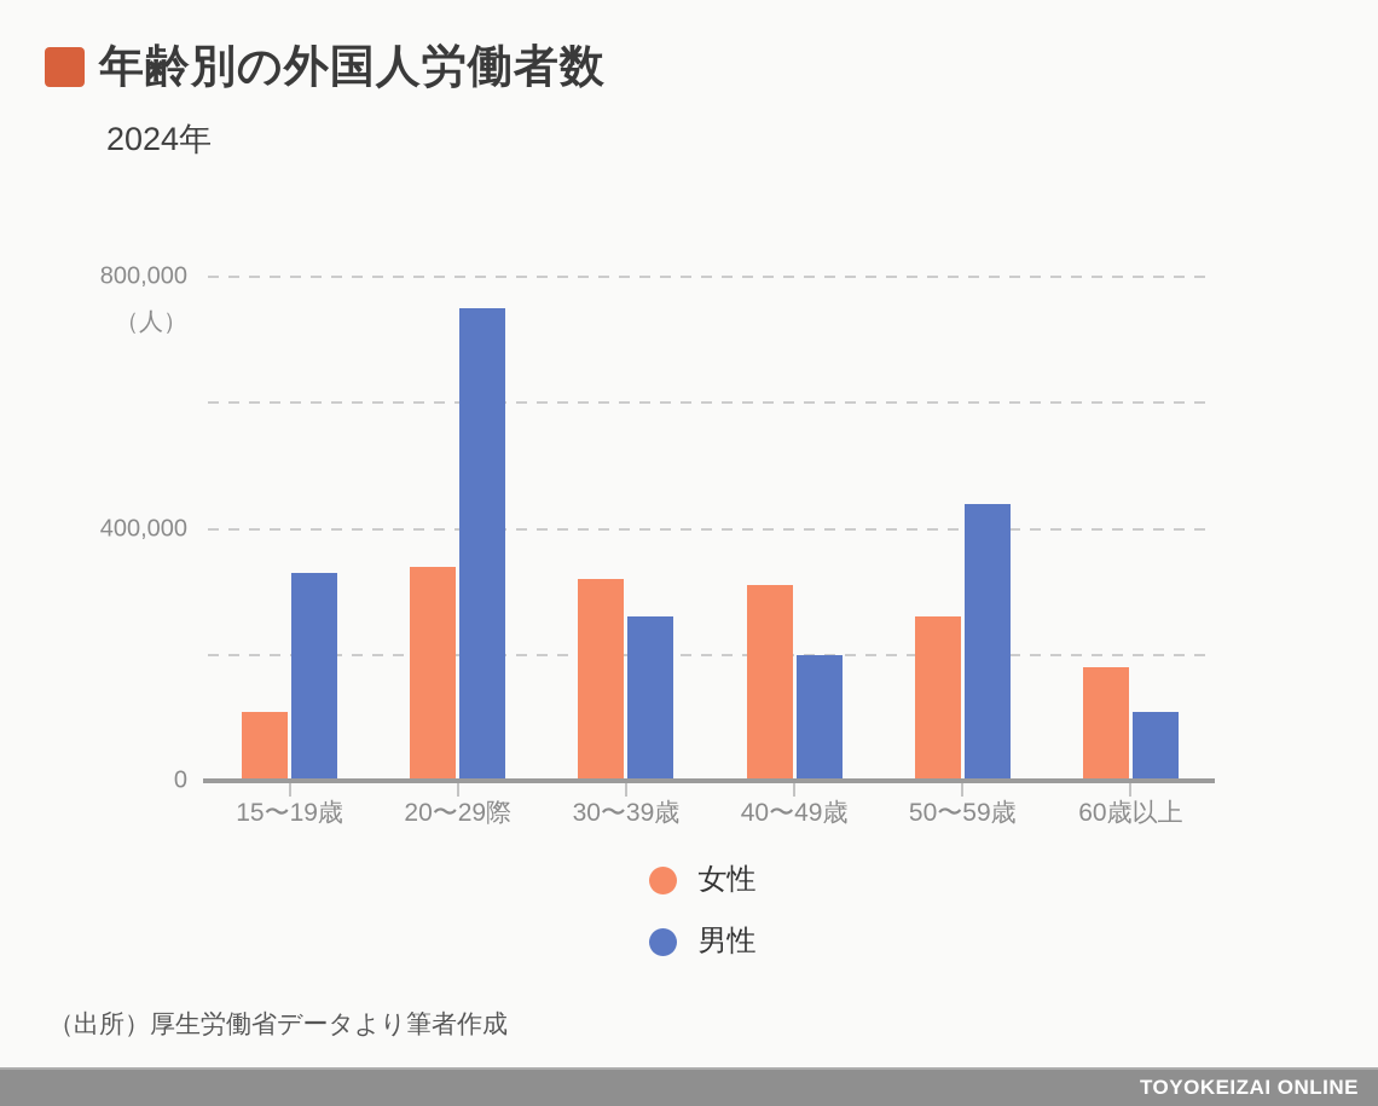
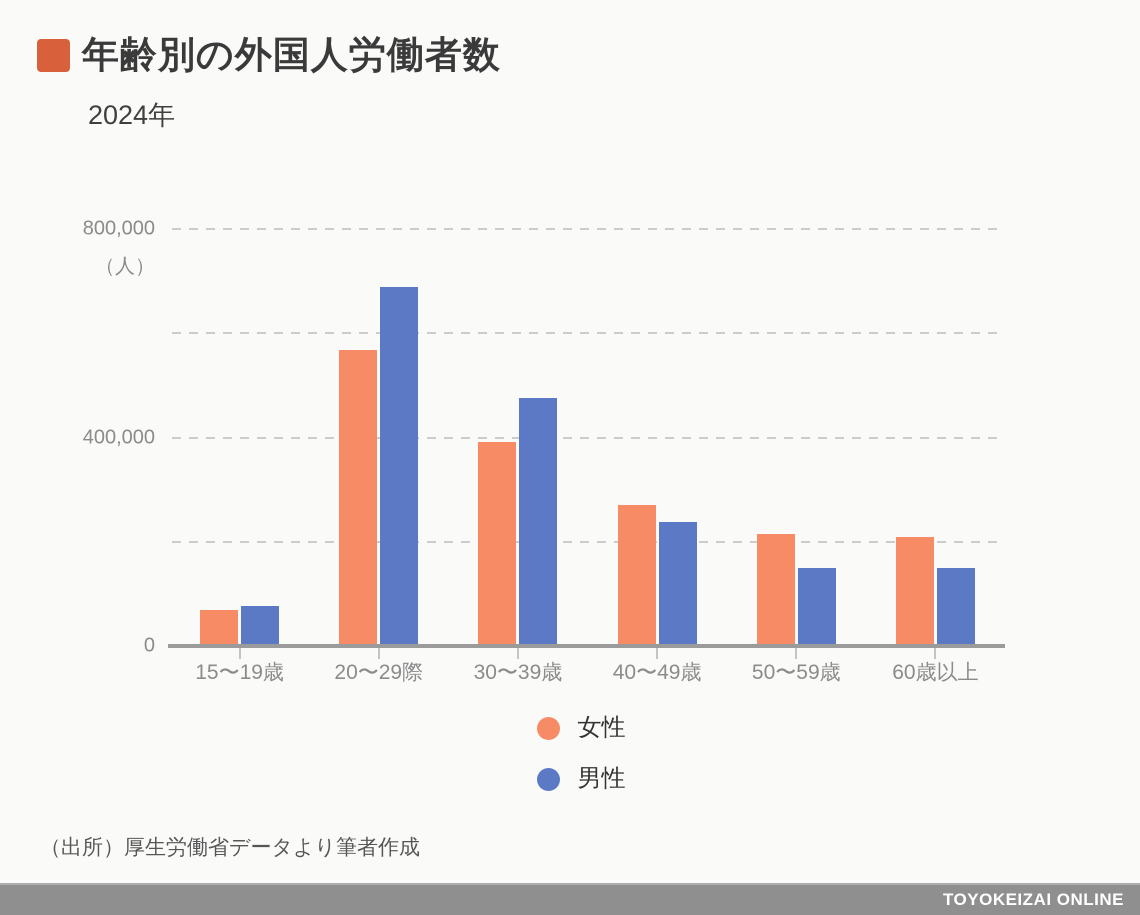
女性/15〜19歳: 110000 -> 70000
男性/15〜19歳: 330000 -> 80000
女性/20〜29際: 340000 -> 570000
男性/20〜29際: 750000 -> 690000
女性/30〜39歳: 320000 -> 390000
男性/30〜39歳: 260000 -> 480000
女性/40〜49歳: 310000 -> 270000
男性/40〜49歳: 200000 -> 240000
女性/50〜59歳: 260000 -> 210000
男性/50〜59歳: 440000 -> 150000
女性/60歳以上: 180000 -> 210000
男性/60歳以上: 110000 -> 150000
